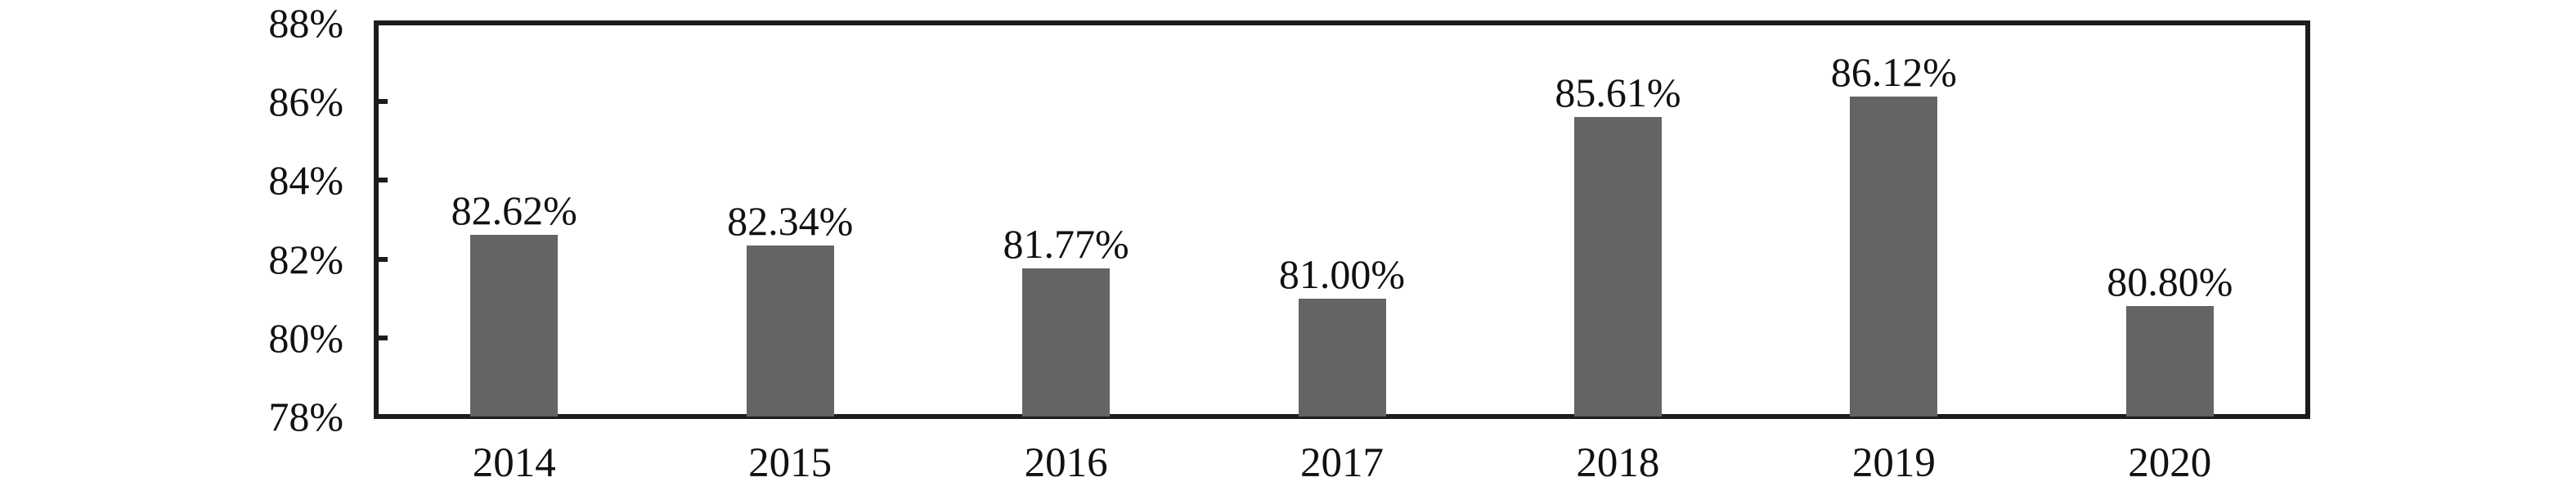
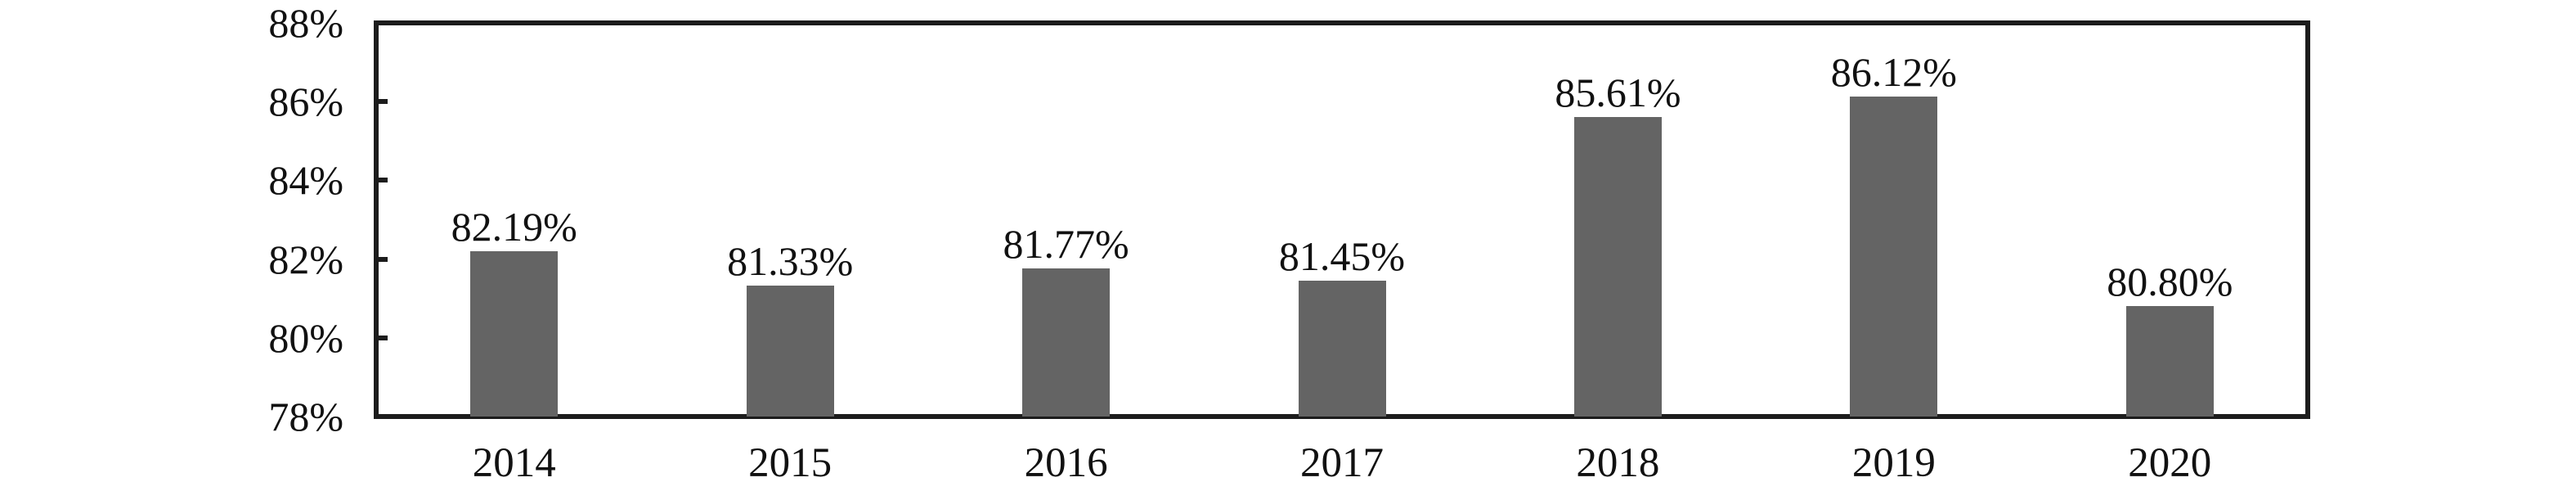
2014: 82.62% -> 82.19%
2015: 82.34% -> 81.33%
2017: 81.00% -> 81.45%
